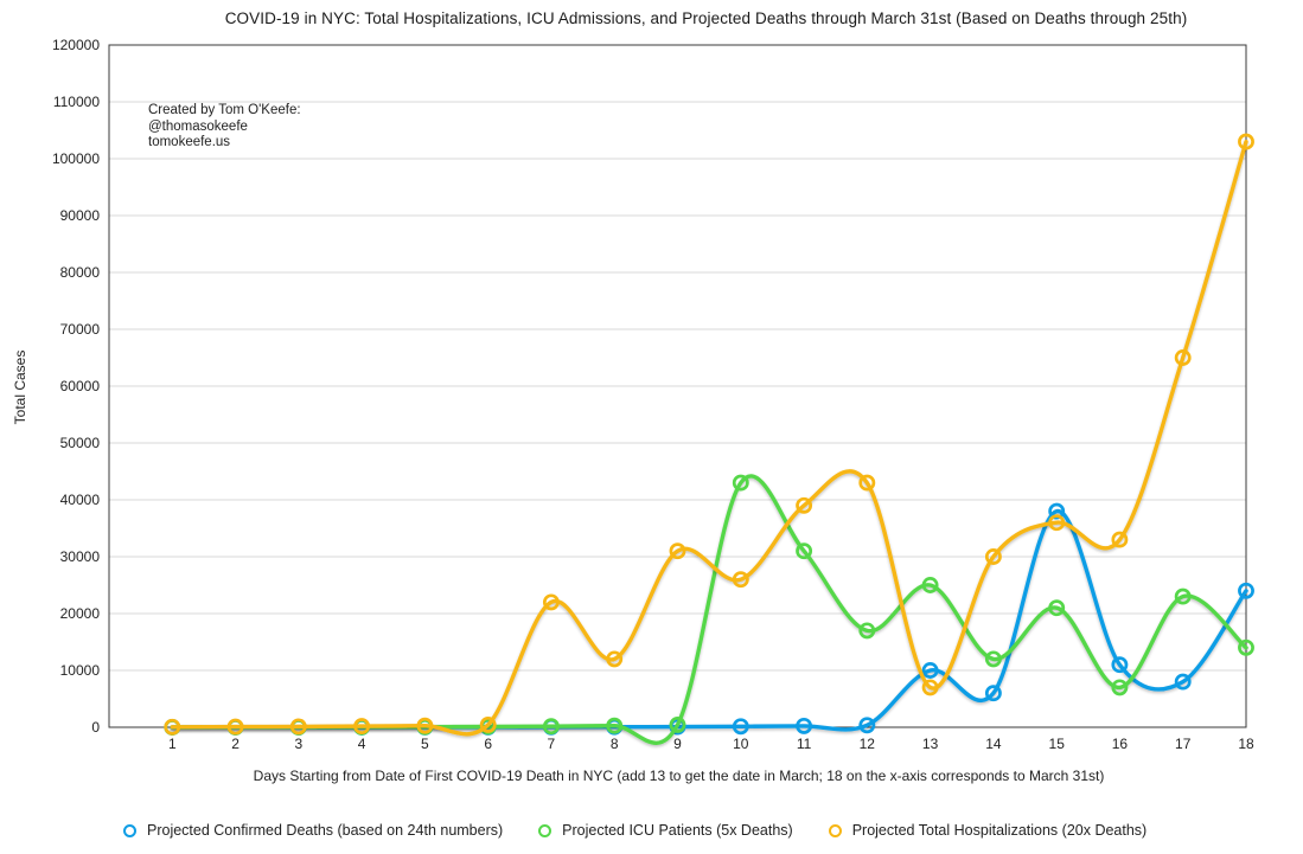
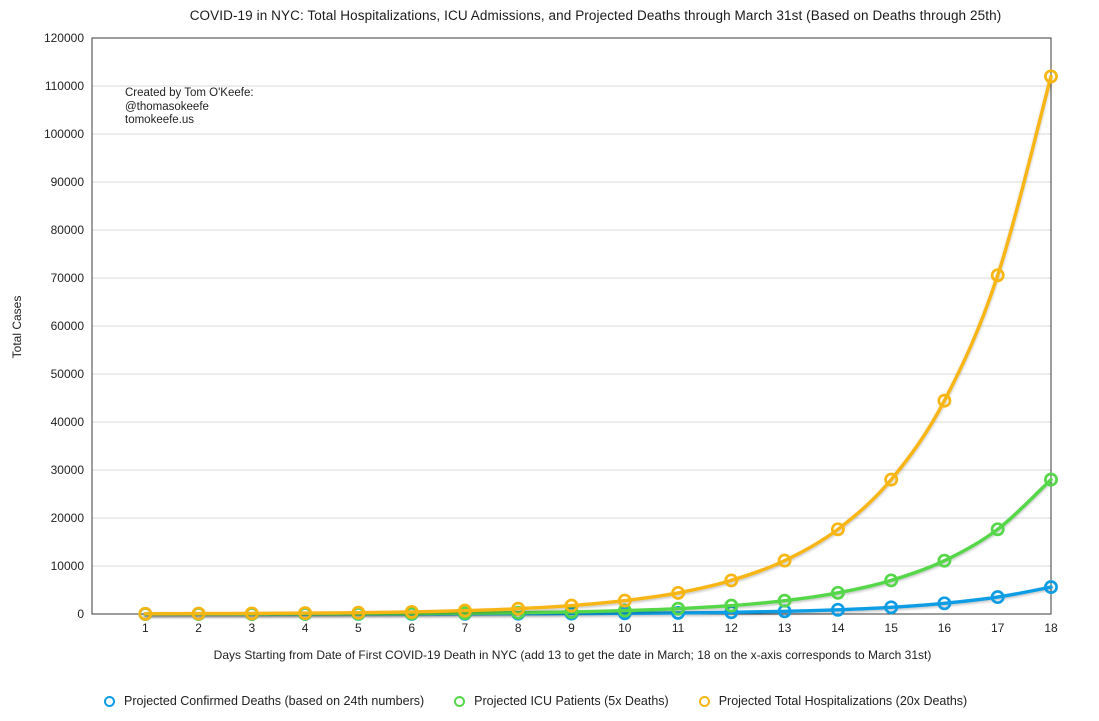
Projected Total Hospitalizations (20x Deaths)/7: 22000 -> 1000
Projected Total Hospitalizations (20x Deaths)/8: 12000 -> 1000
Projected Total Hospitalizations (20x Deaths)/9: 31000 -> 2000
Projected ICU Patients (5x Deaths)/10: 43000 -> 1000
Projected Total Hospitalizations (20x Deaths)/10: 26000 -> 3000
Projected ICU Patients (5x Deaths)/11: 31000 -> 1000
Projected Total Hospitalizations (20x Deaths)/11: 39000 -> 4000
Projected ICU Patients (5x Deaths)/12: 17000 -> 2000
Projected Total Hospitalizations (20x Deaths)/12: 43000 -> 7000
Projected Confirmed Deaths (based on 24th numbers)/13: 10000 -> 1000
Projected ICU Patients (5x Deaths)/13: 25000 -> 3000
Projected Total Hospitalizations (20x Deaths)/13: 7000 -> 11000
Projected Confirmed Deaths (based on 24th numbers)/14: 6000 -> 1000
Projected ICU Patients (5x Deaths)/14: 12000 -> 4000
Projected Total Hospitalizations (20x Deaths)/14: 30000 -> 18000
Projected Confirmed Deaths (based on 24th numbers)/15: 38000 -> 1000
Projected ICU Patients (5x Deaths)/15: 21000 -> 7000
Projected Total Hospitalizations (20x Deaths)/15: 36000 -> 28000
Projected Confirmed Deaths (based on 24th numbers)/16: 11000 -> 2000
Projected ICU Patients (5x Deaths)/16: 7000 -> 11000
Projected Total Hospitalizations (20x Deaths)/16: 33000 -> 44000
Projected Confirmed Deaths (based on 24th numbers)/17: 8000 -> 4000
Projected ICU Patients (5x Deaths)/17: 23000 -> 18000
Projected Total Hospitalizations (20x Deaths)/17: 65000 -> 71000
Projected Confirmed Deaths (based on 24th numbers)/18: 24000 -> 6000
Projected ICU Patients (5x Deaths)/18: 14000 -> 28000
Projected Total Hospitalizations (20x Deaths)/18: 103000 -> 112000
